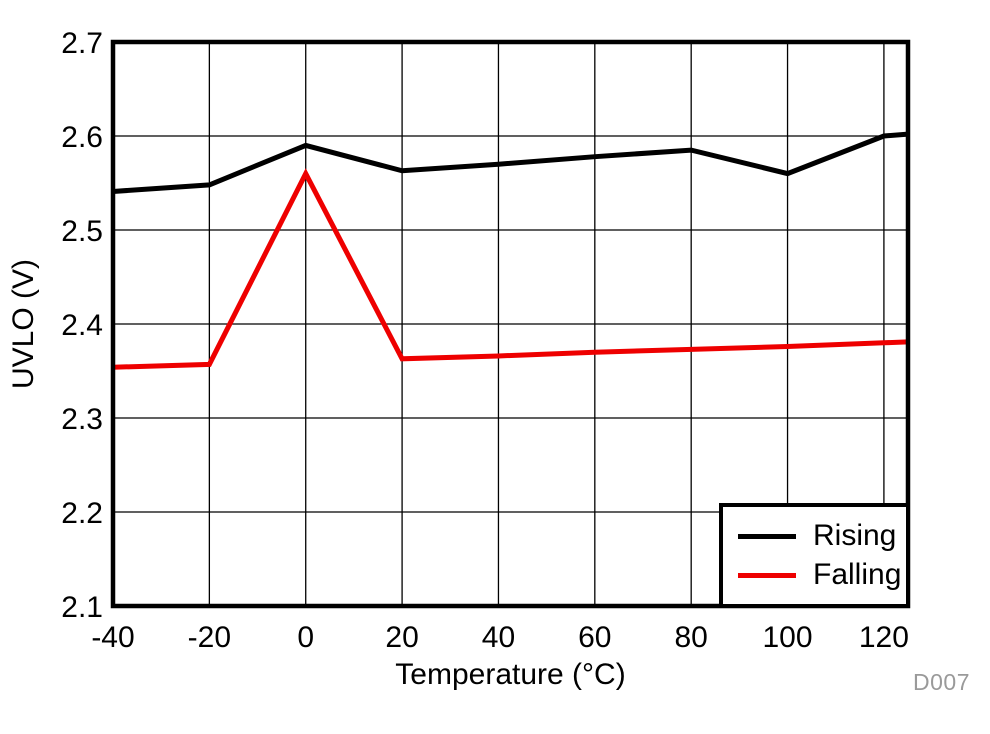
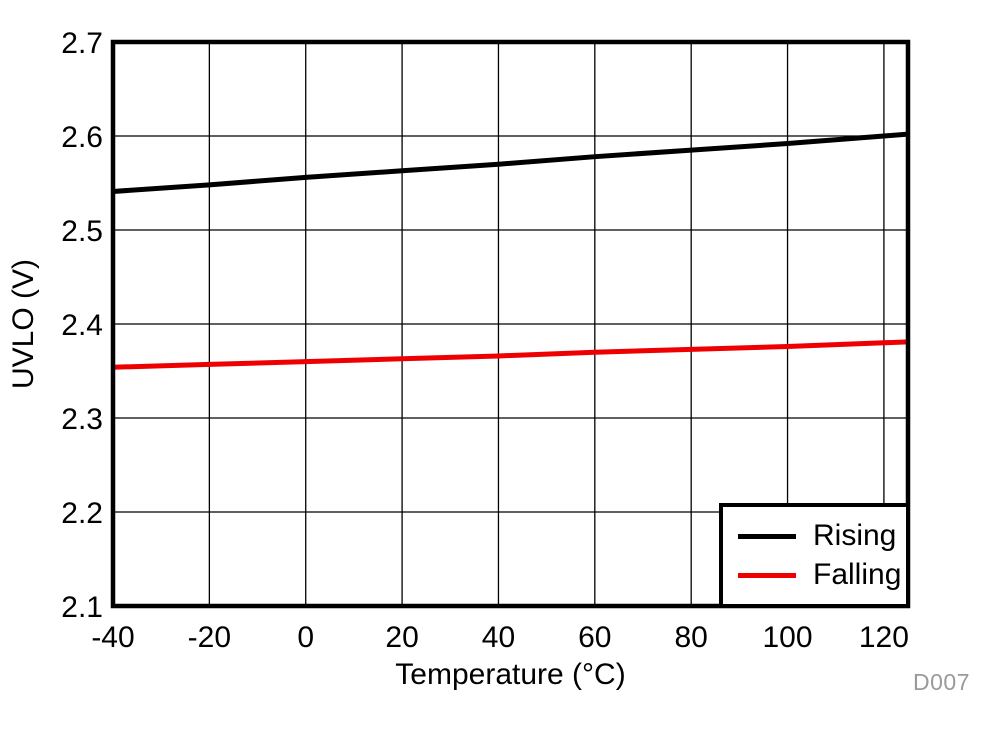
Rising/0: 2.59 -> 2.56
Falling/0: 2.56 -> 2.36
Rising/100: 2.56 -> 2.59
